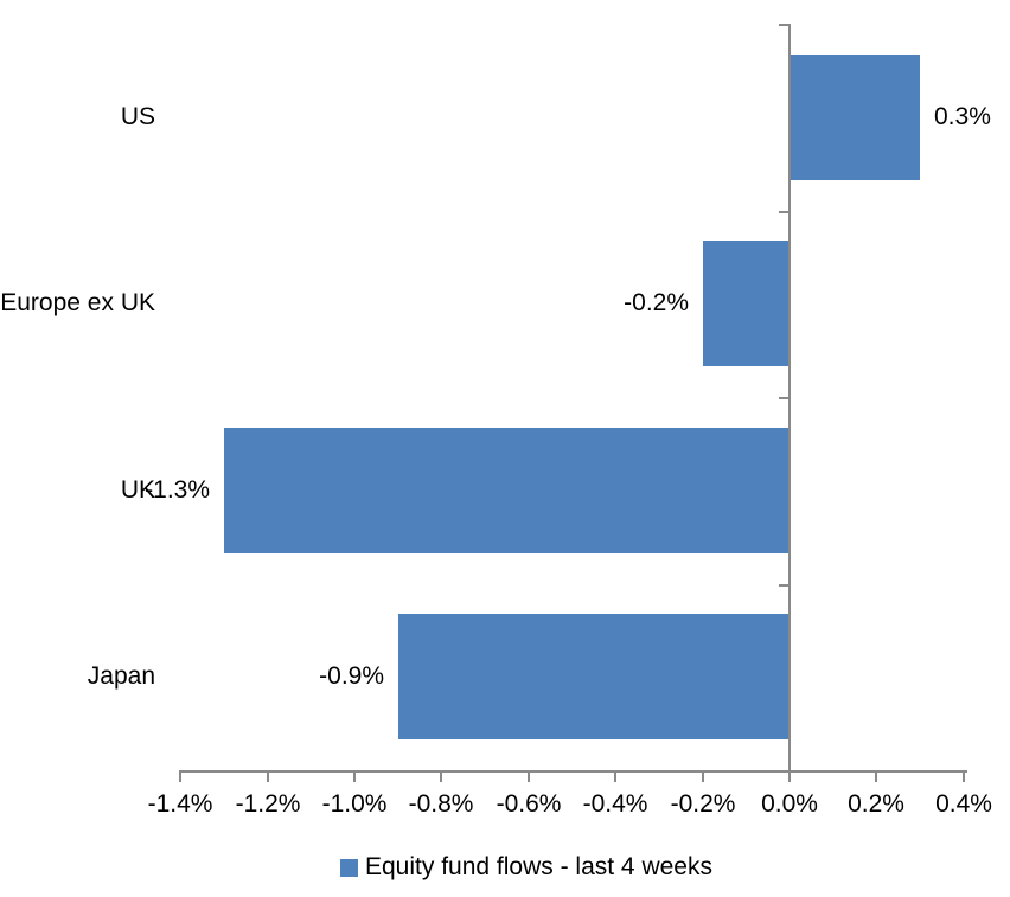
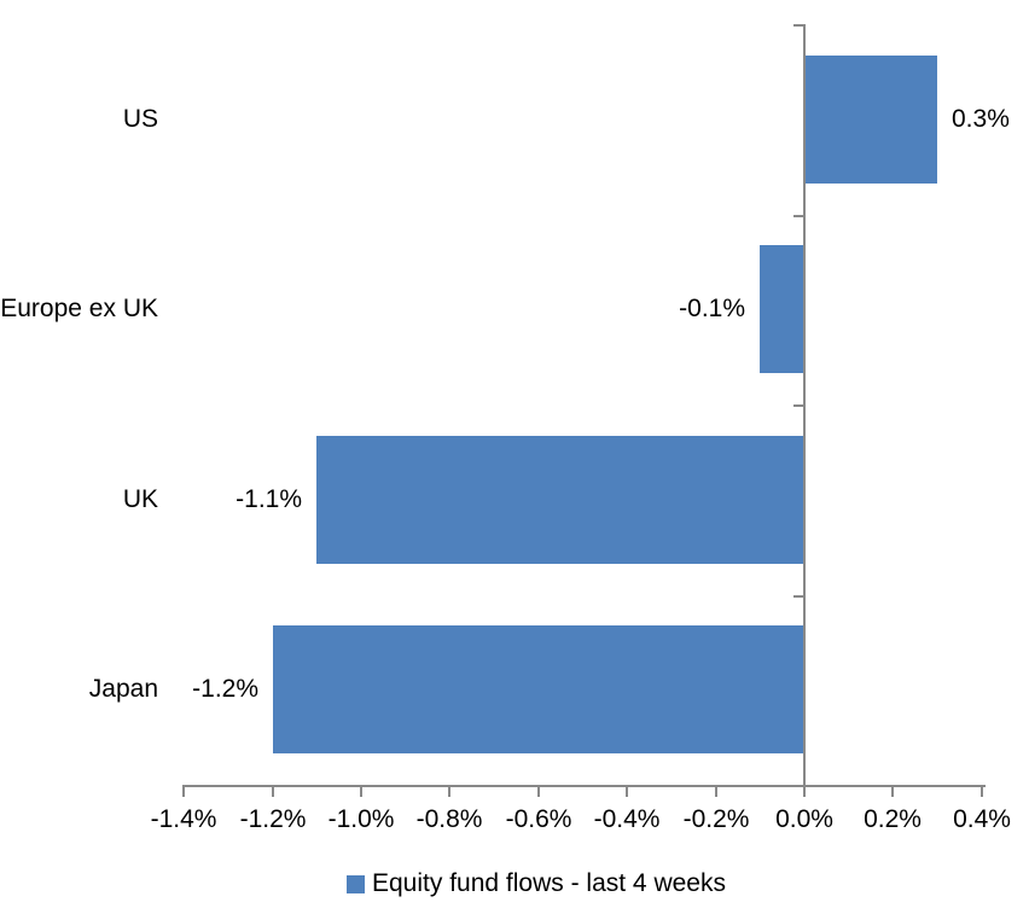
Europe ex UK: -0.2% -> -0.1%
UK: -1.3% -> -1.1%
Japan: -0.9% -> -1.2%
